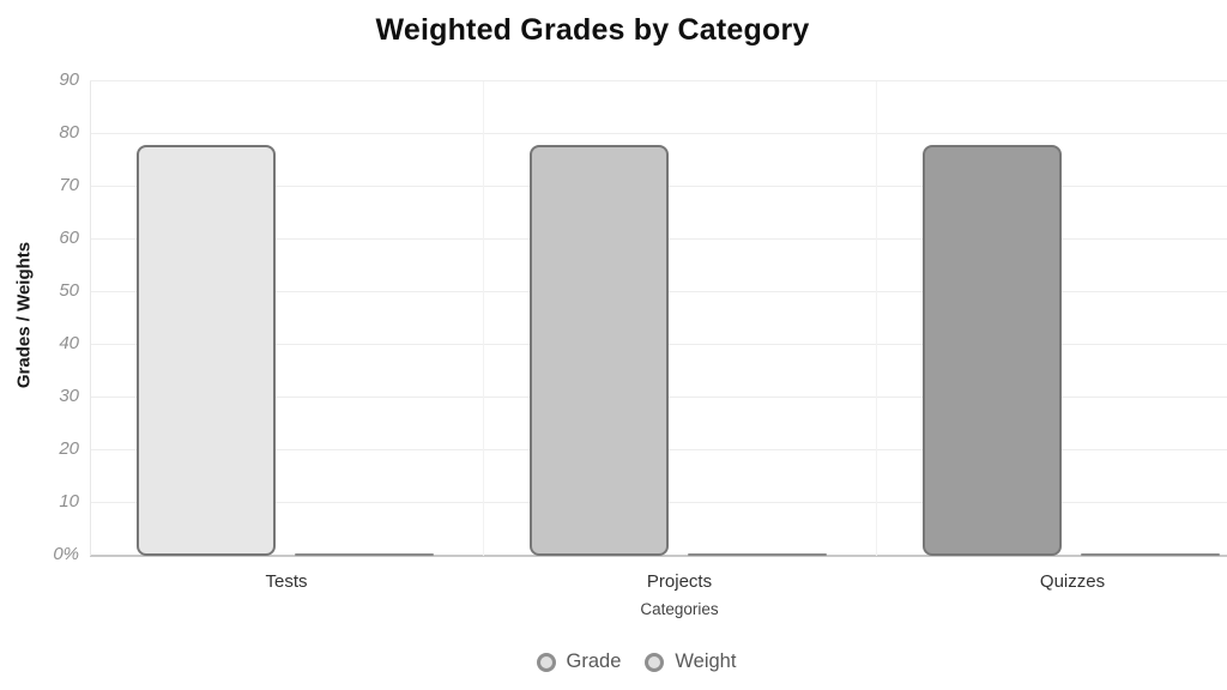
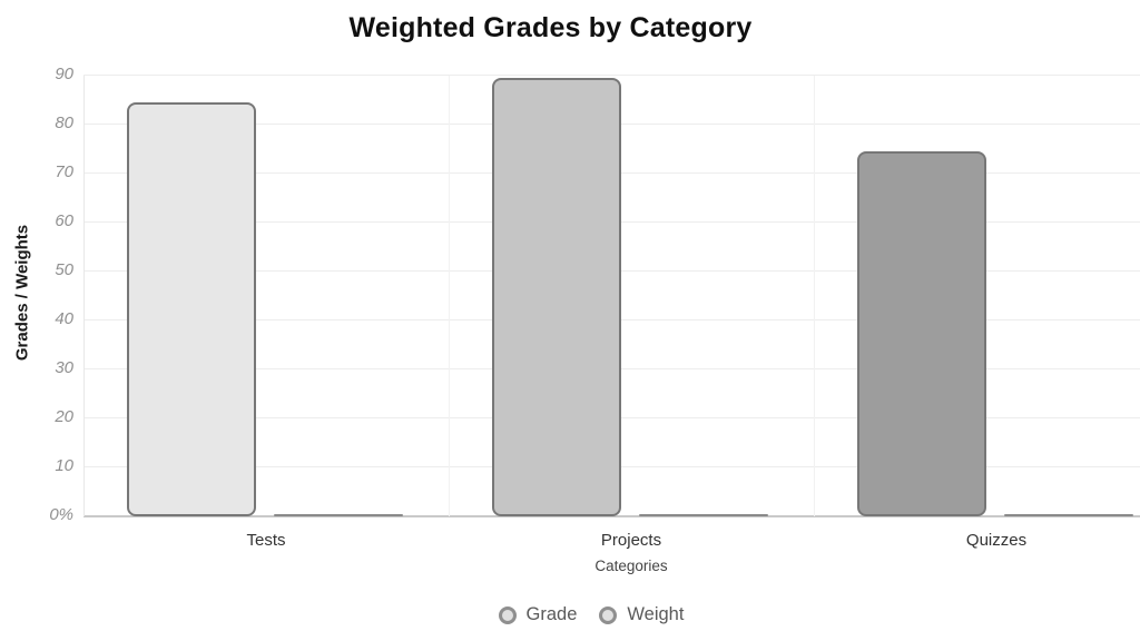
Grade/Tests: 78 -> 84
Grade/Projects: 78 -> 90
Grade/Quizzes: 78 -> 74
